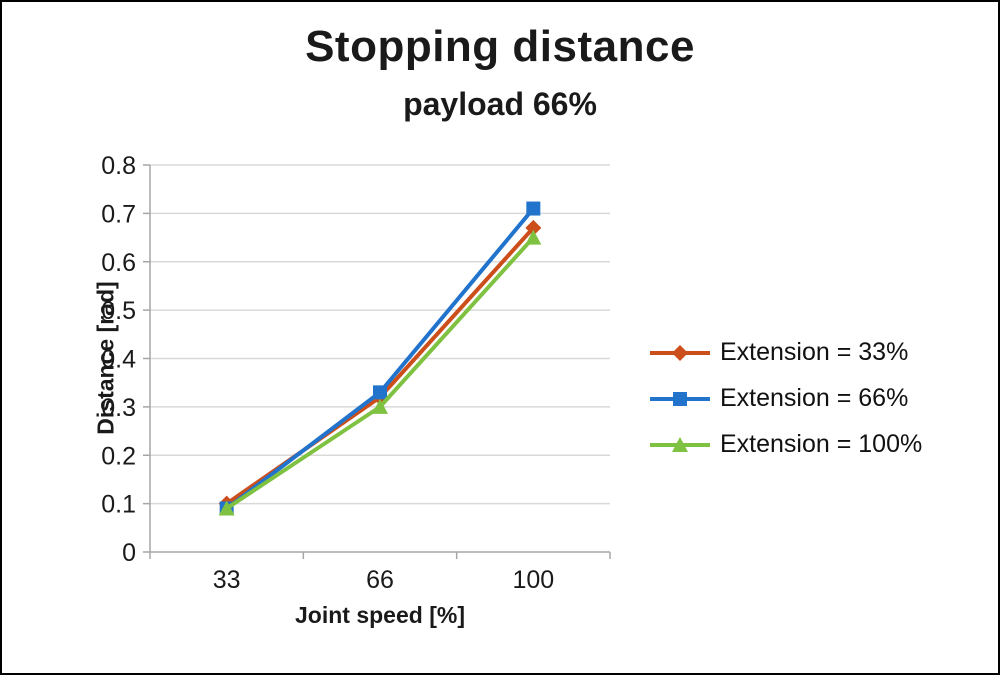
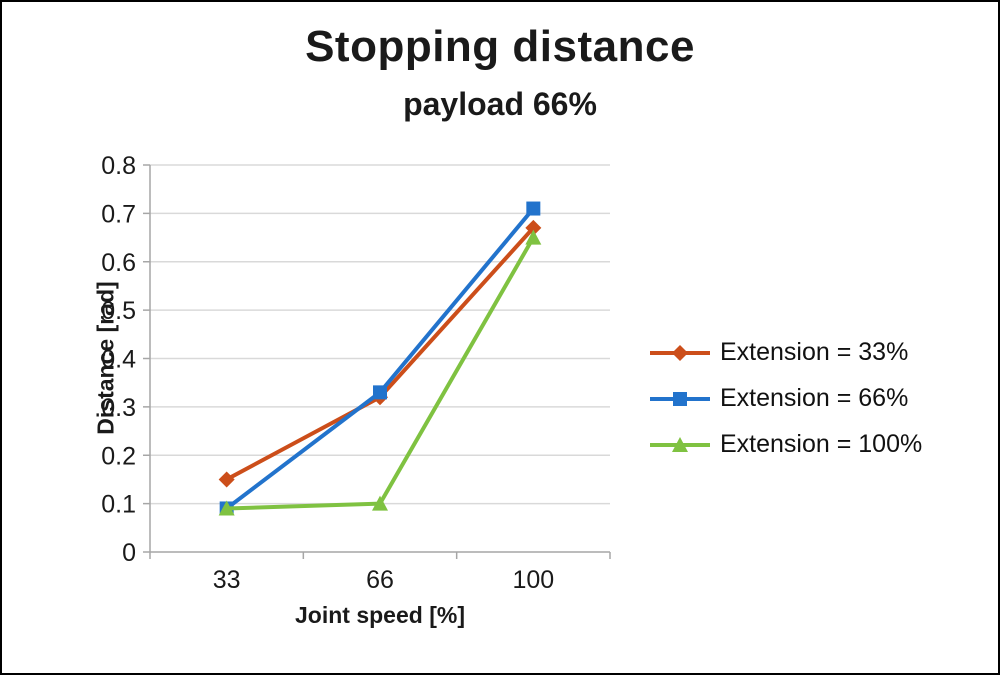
Extension = 33%/33: 0.10 -> 0.15
Extension = 100%/66: 0.30 -> 0.10
